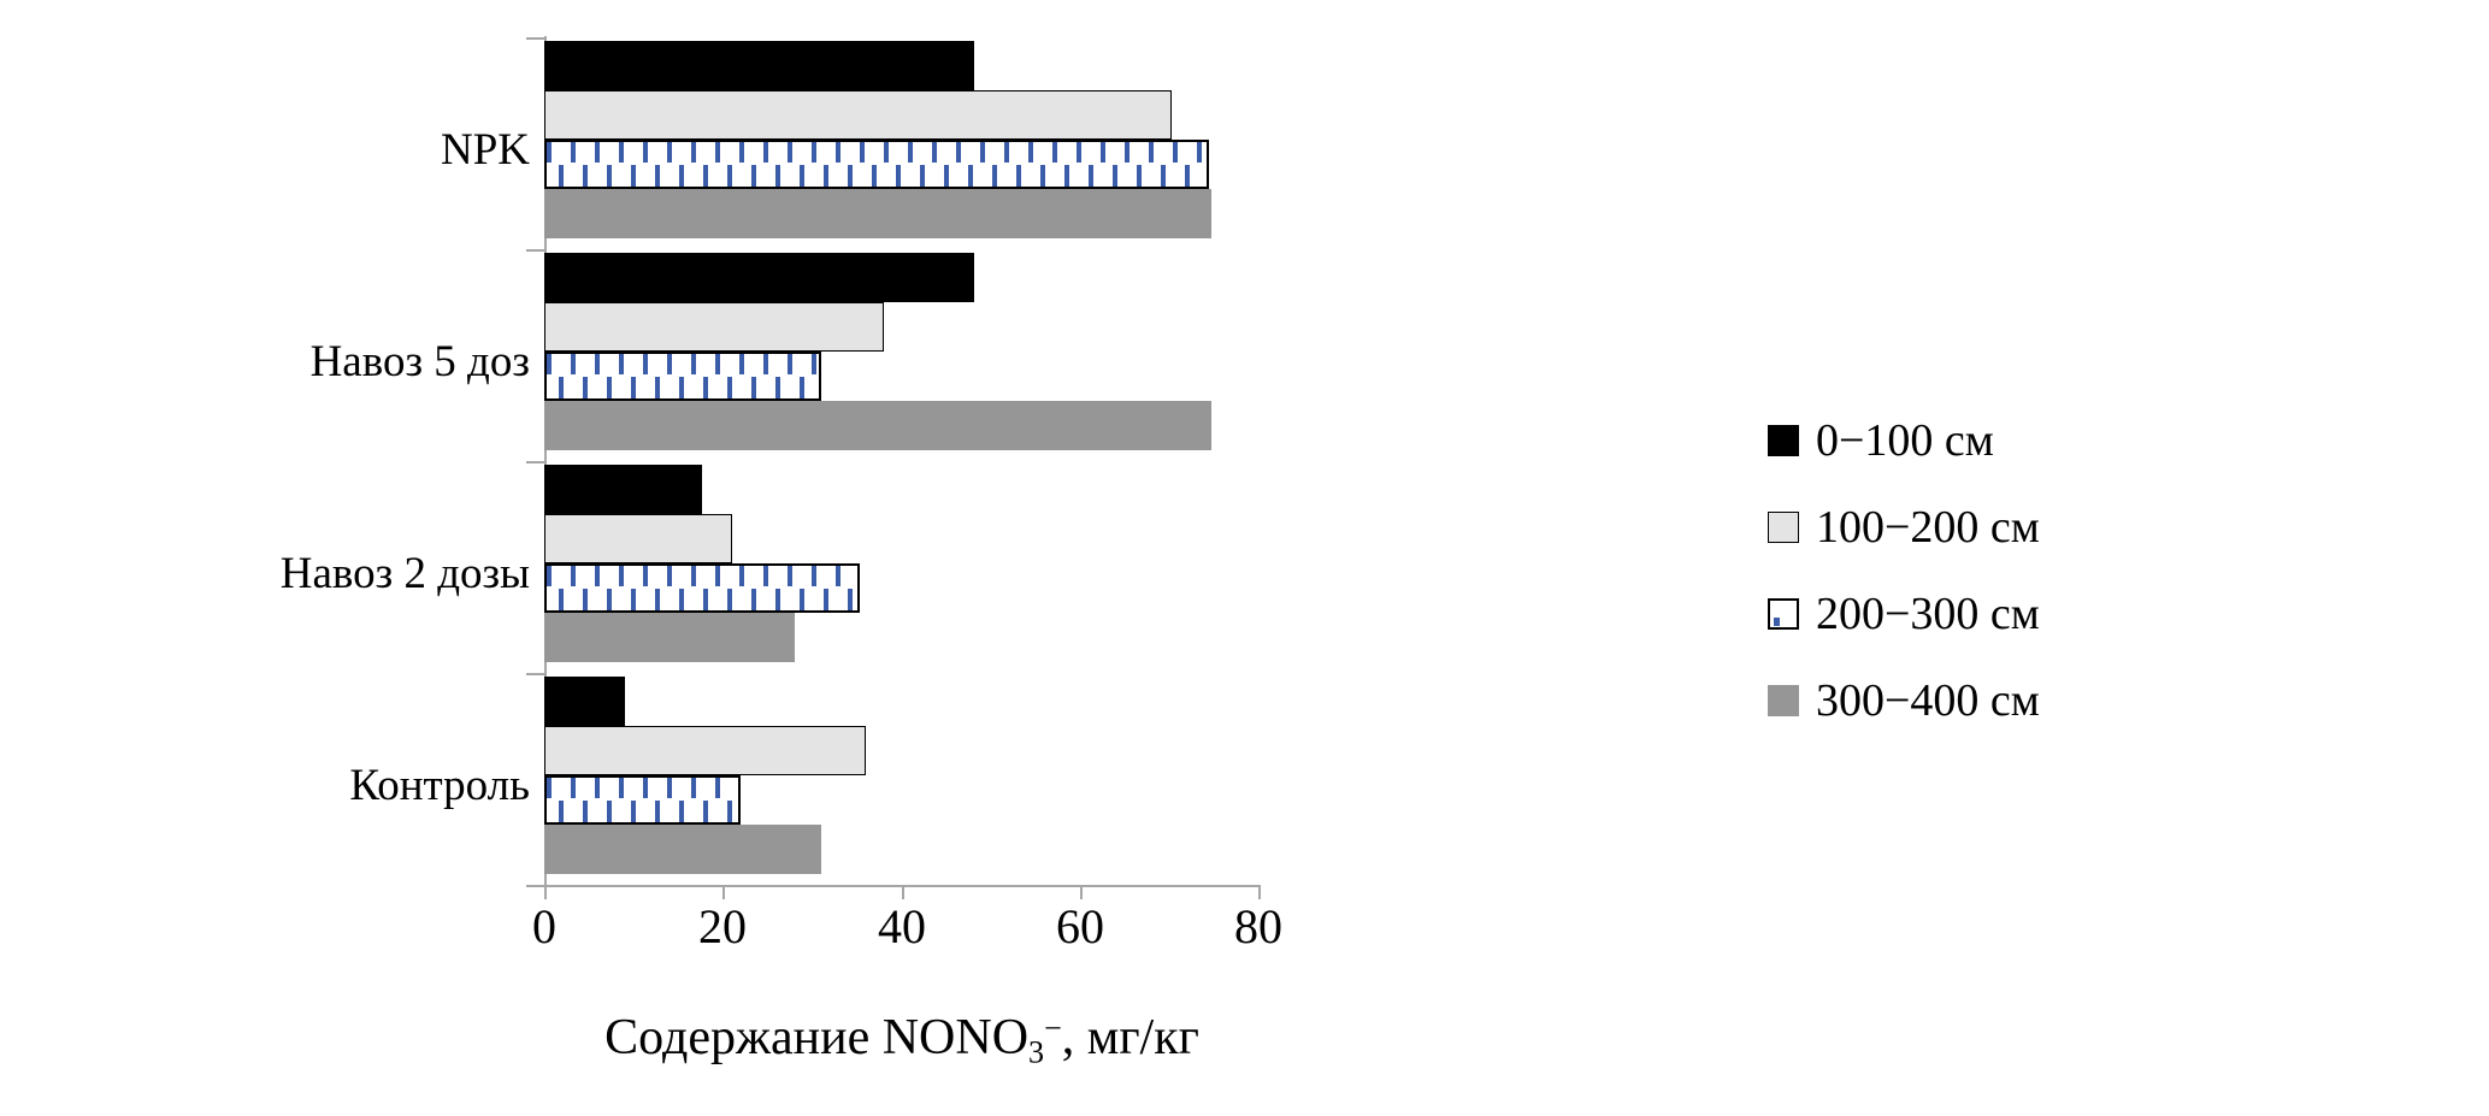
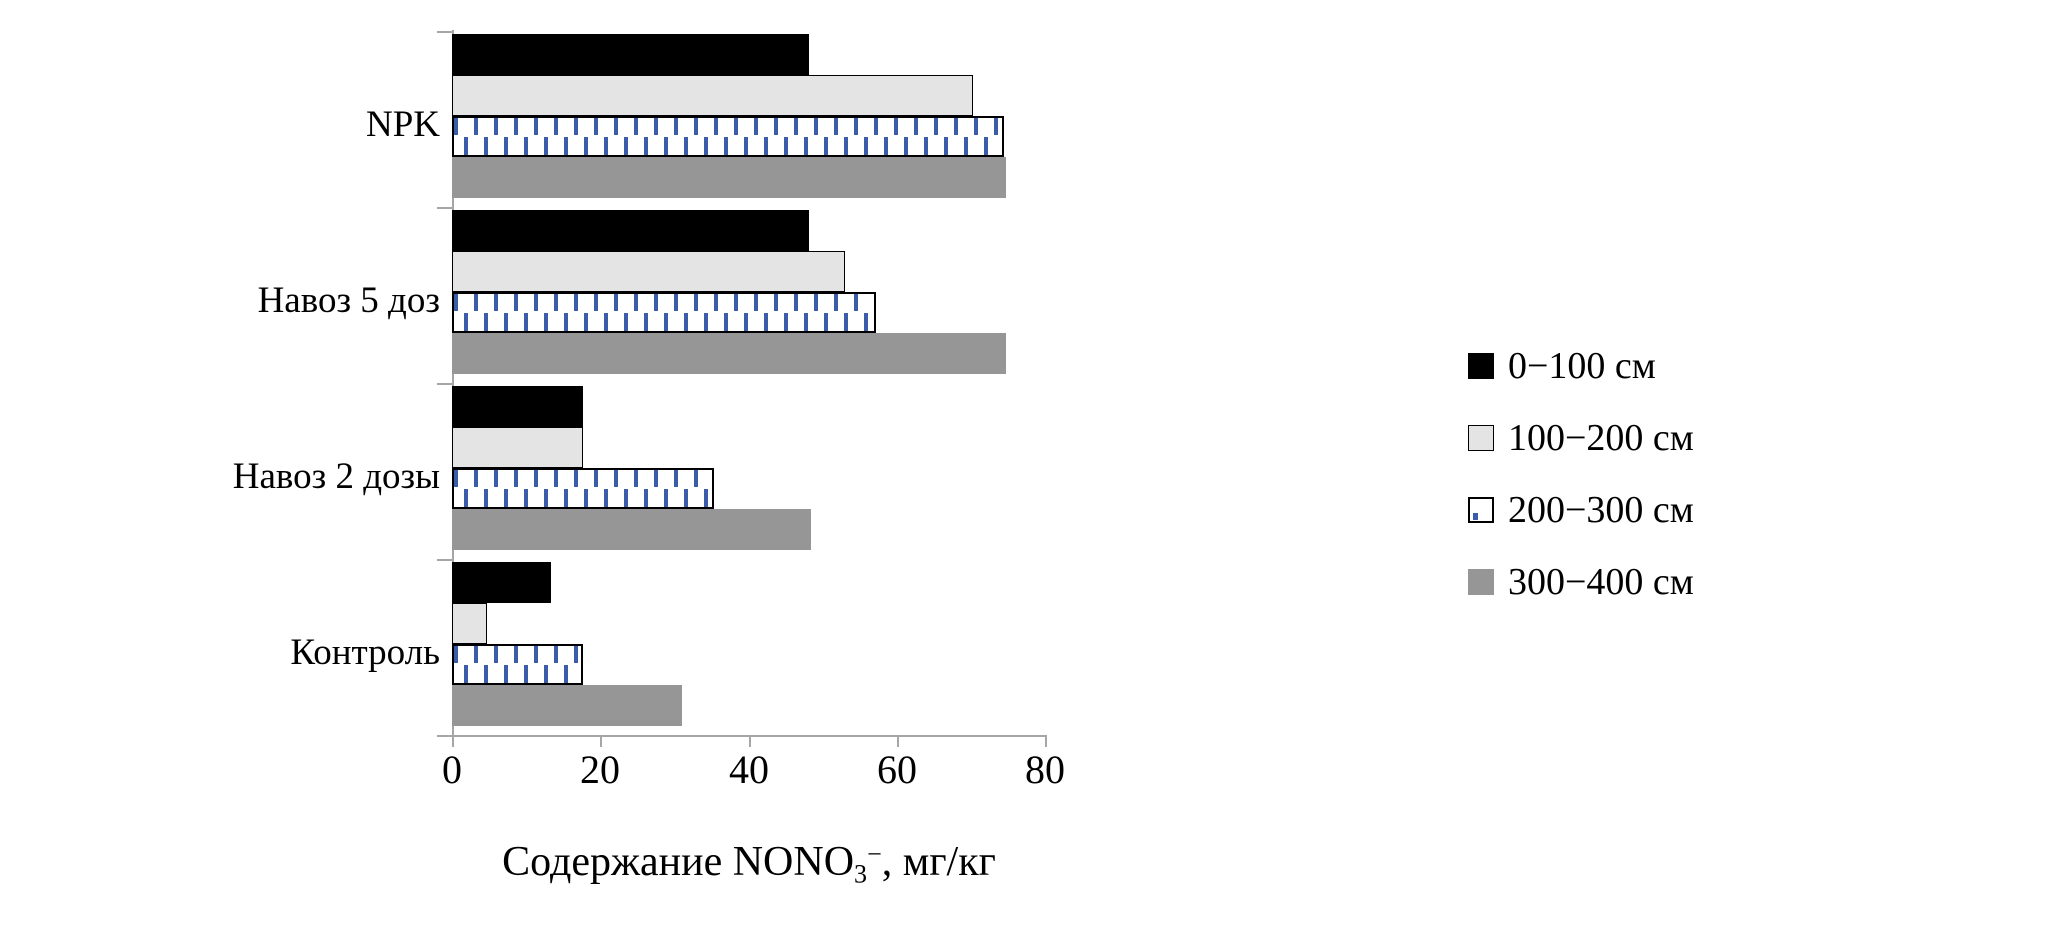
0−100 см/Контроль: 9 -> 13
100−200 см/Контроль: 36 -> 5
200−300 см/Контроль: 22 -> 18
100−200 см/Навоз 2 дозы: 21 -> 18
300−400 см/Навоз 2 дозы: 28 -> 48
100−200 см/Навоз 5 доз: 38 -> 53
200−300 см/Навоз 5 доз: 31 -> 57
